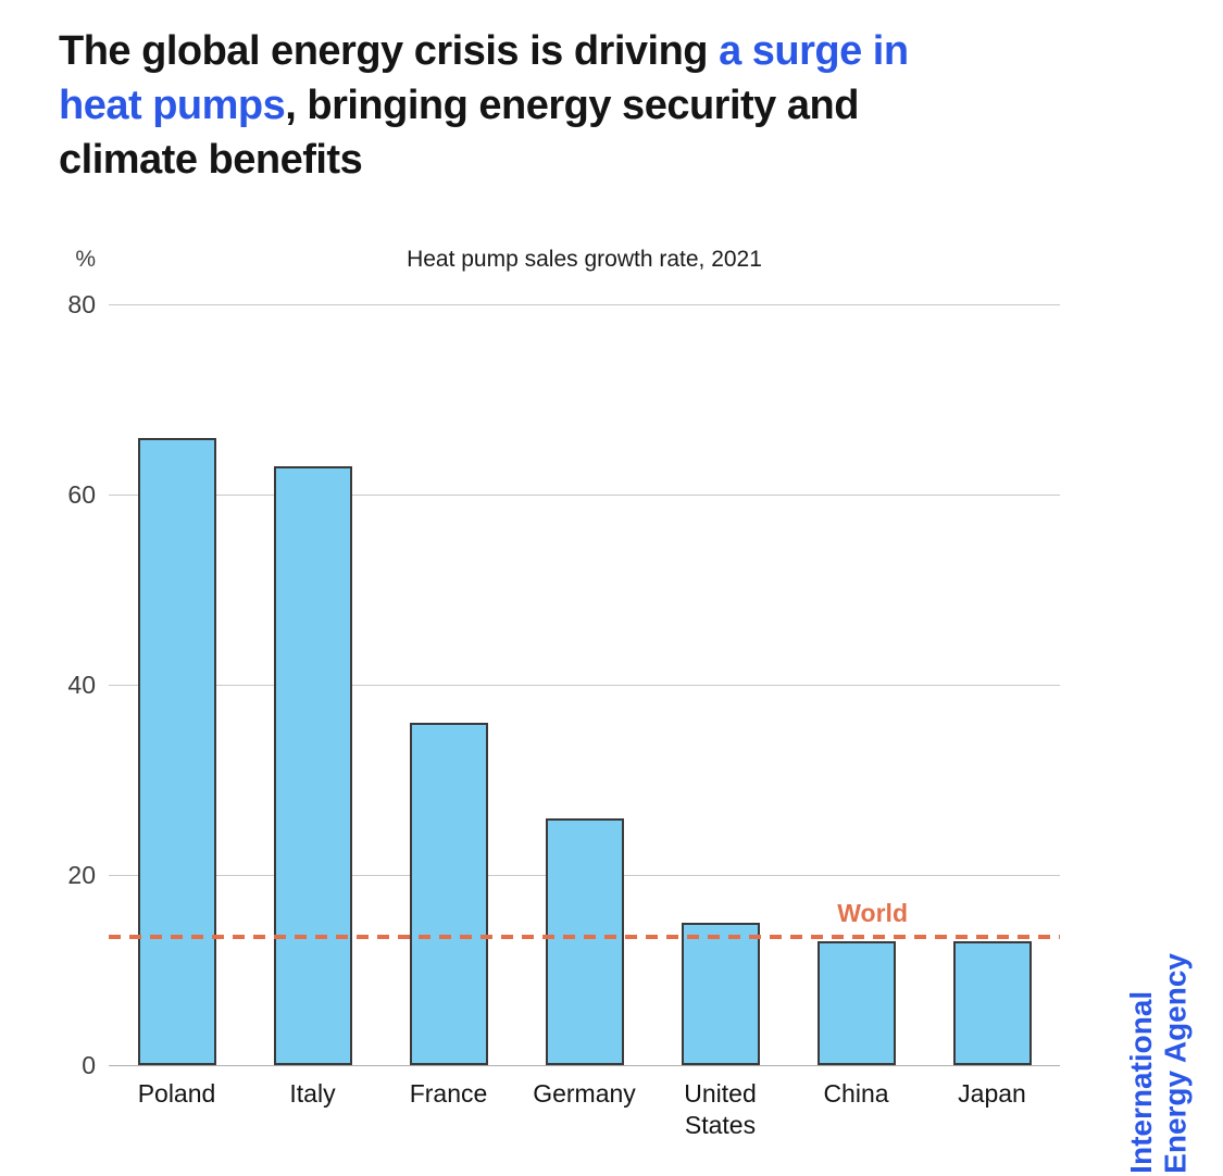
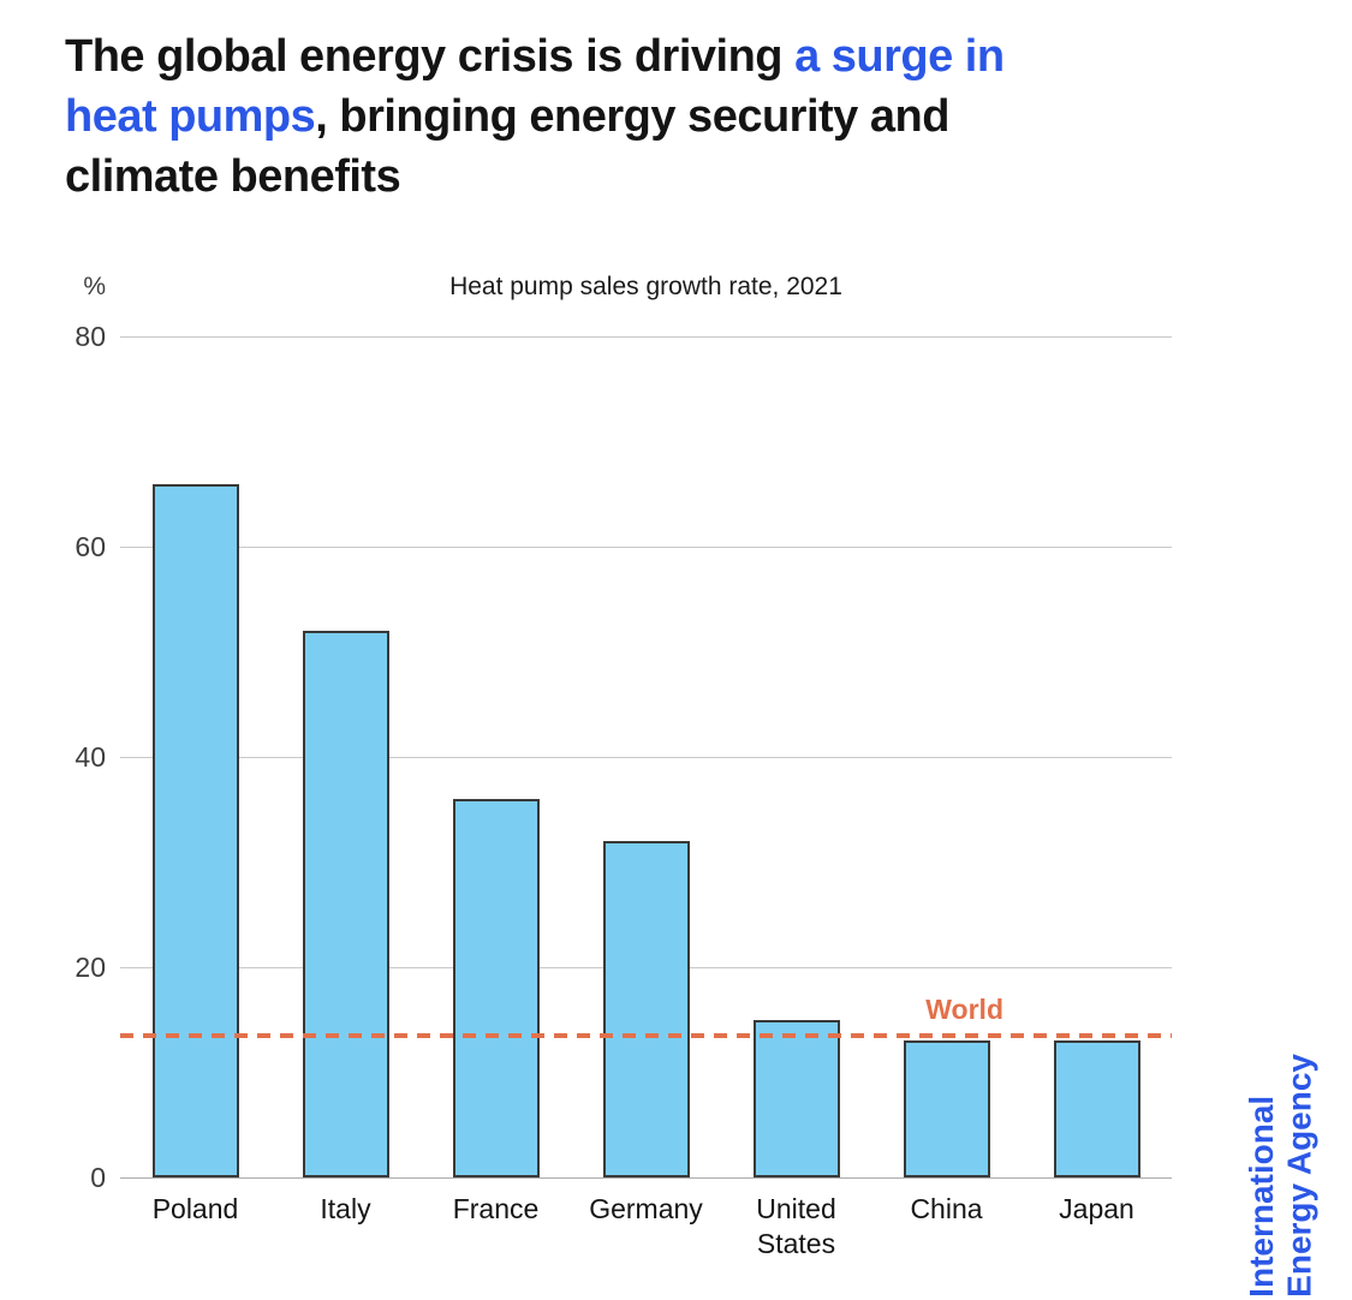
Italy: 63 -> 52
Germany: 26 -> 32
